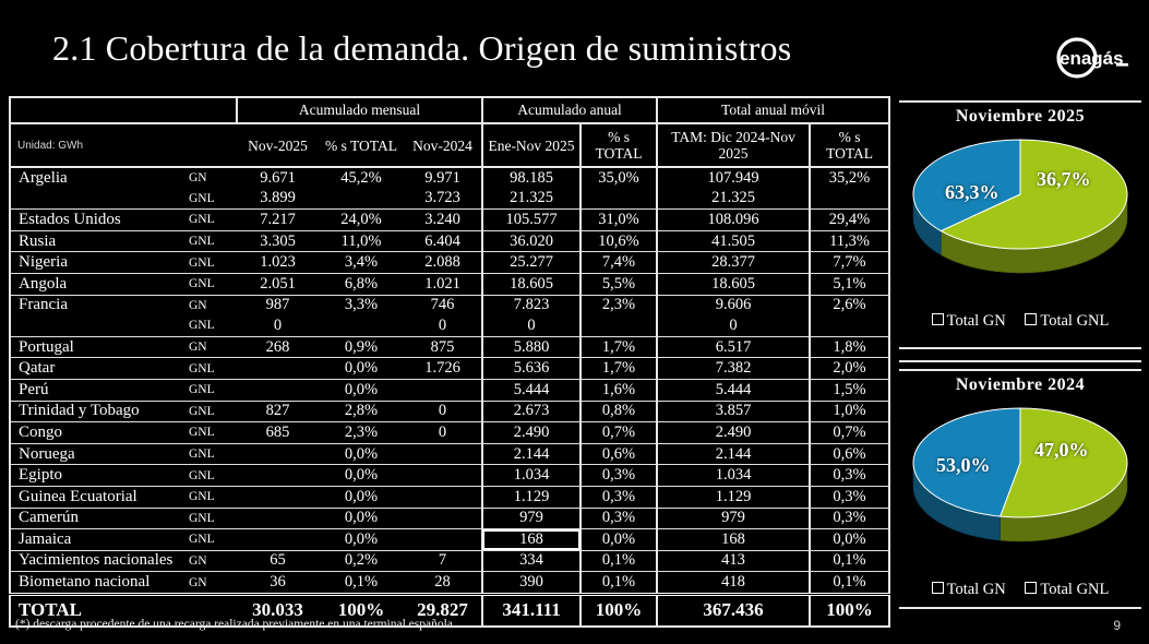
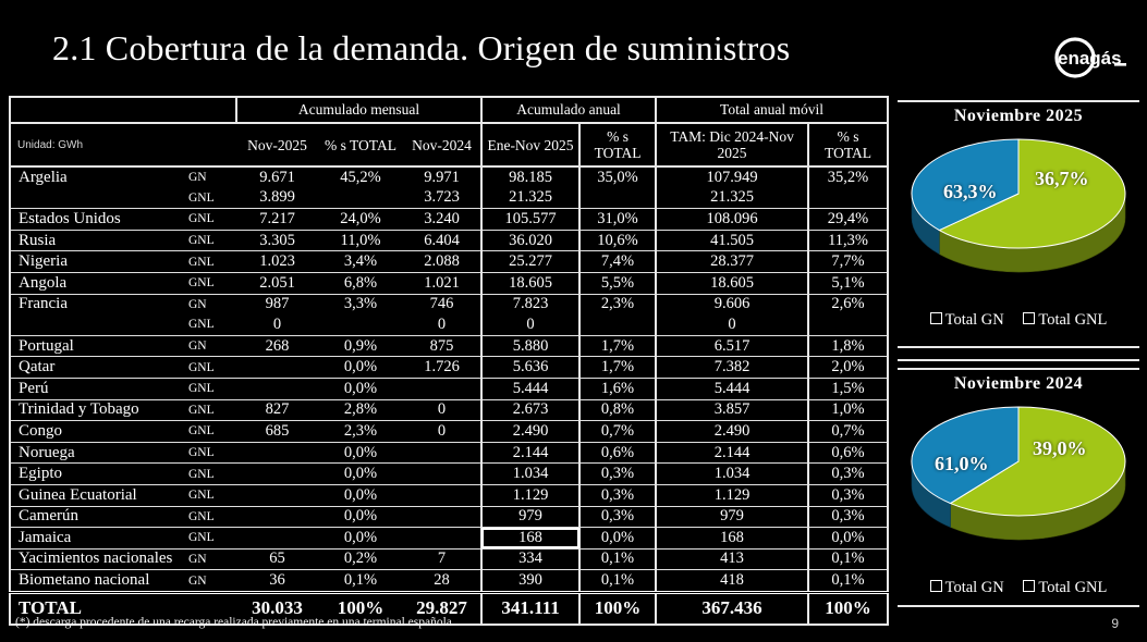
Noviembre 2024/Total GN: 53,0% -> 61,0%
Noviembre 2024/Total GNL: 47,0% -> 39,0%
